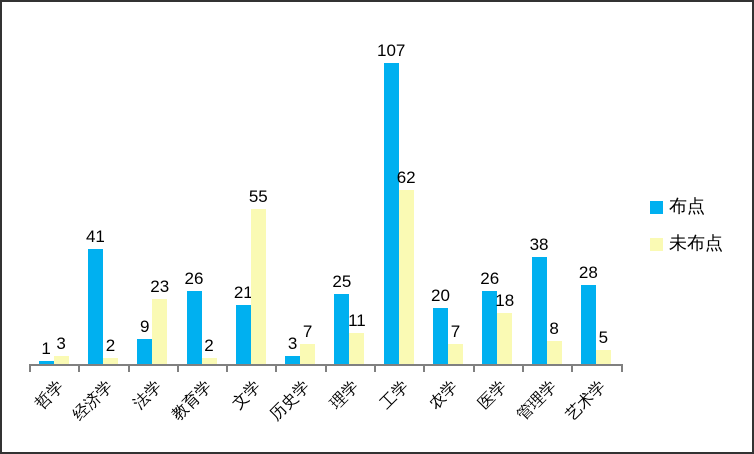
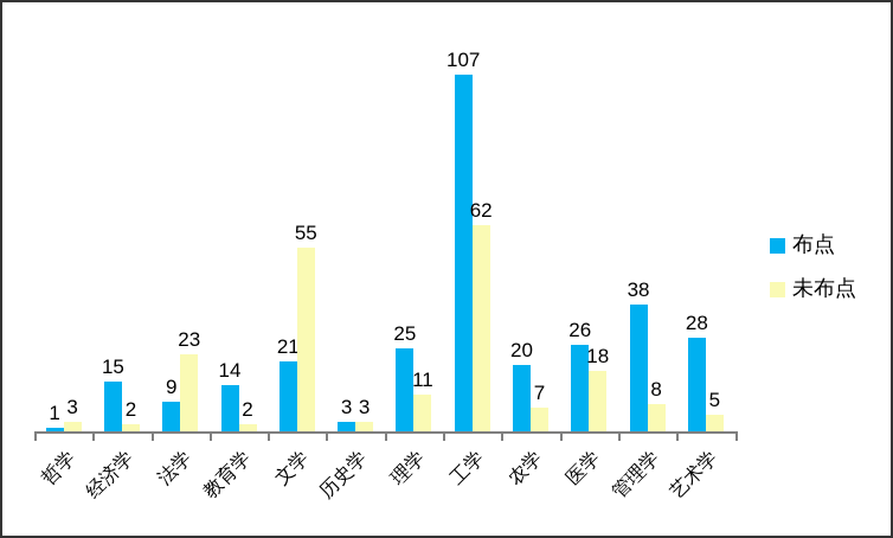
布点/经济学: 41 -> 15
布点/教育学: 26 -> 14
未布点/历史学: 7 -> 3
